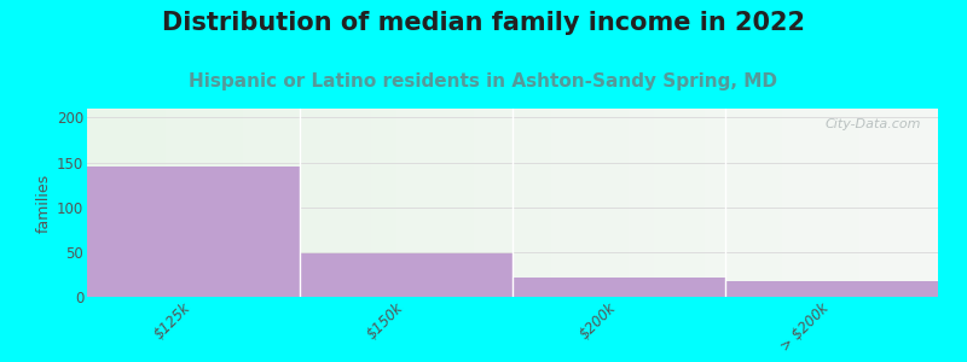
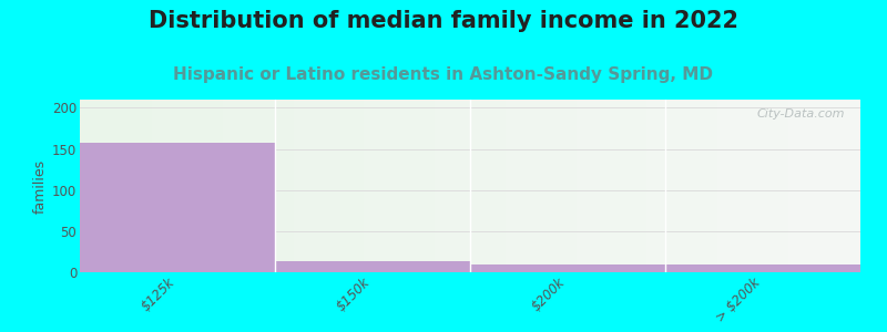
$125k: 146 -> 157
$150k: 48 -> 13
$200k: 22 -> 9
> $200k: 18 -> 9
